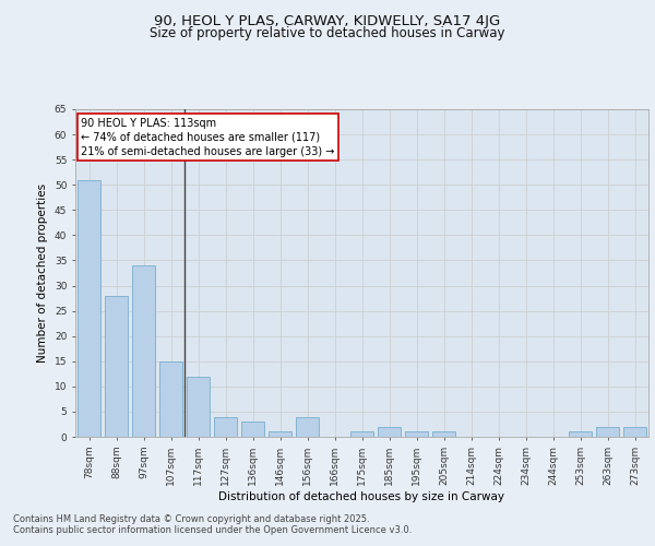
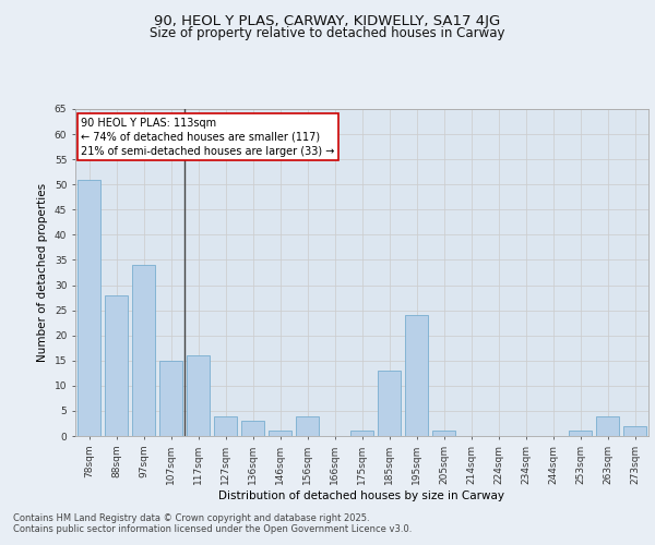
117sqm: 12 -> 16
185sqm: 2 -> 13
195sqm: 1 -> 24
263sqm: 2 -> 4
